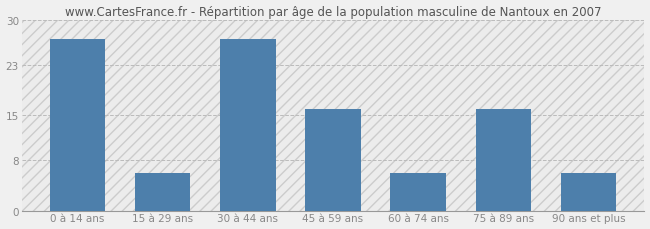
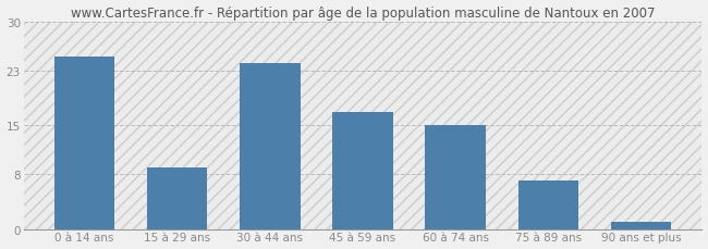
0 à 14 ans: 27 -> 25
15 à 29 ans: 6 -> 9
30 à 44 ans: 27 -> 24
45 à 59 ans: 16 -> 17
60 à 74 ans: 6 -> 15
75 à 89 ans: 16 -> 7
90 ans et plus: 6 -> 1
